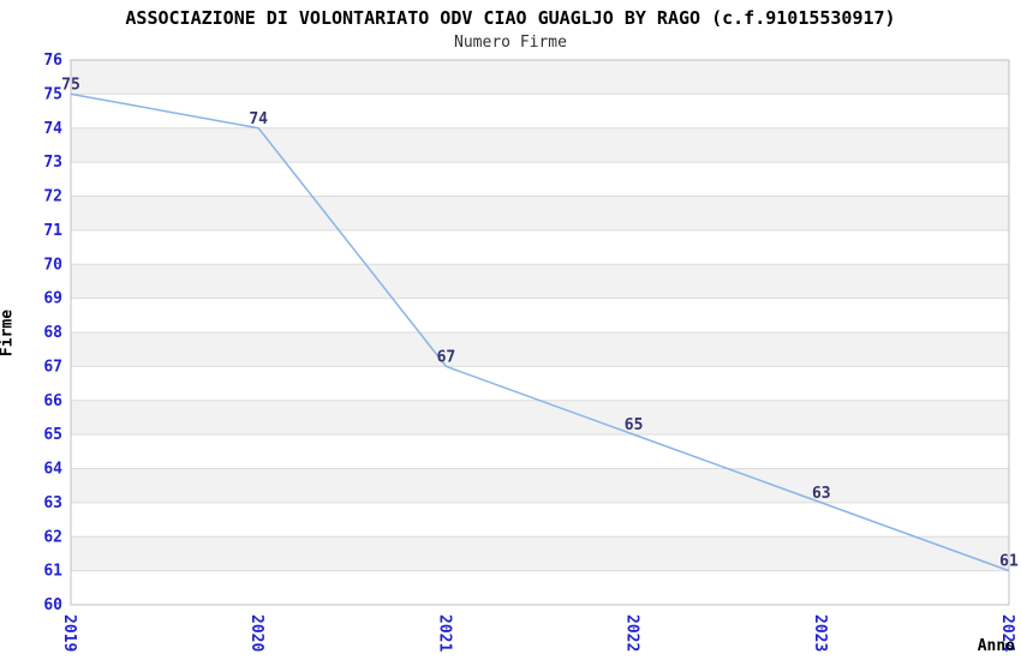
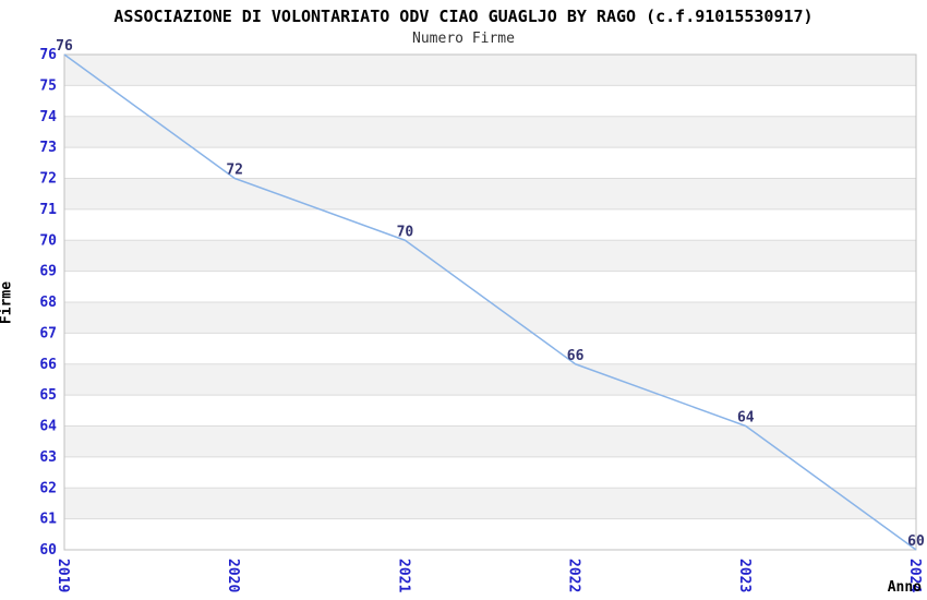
2019: 75 -> 76
2020: 74 -> 72
2021: 67 -> 70
2022: 65 -> 66
2023: 63 -> 64
2024: 61 -> 60
